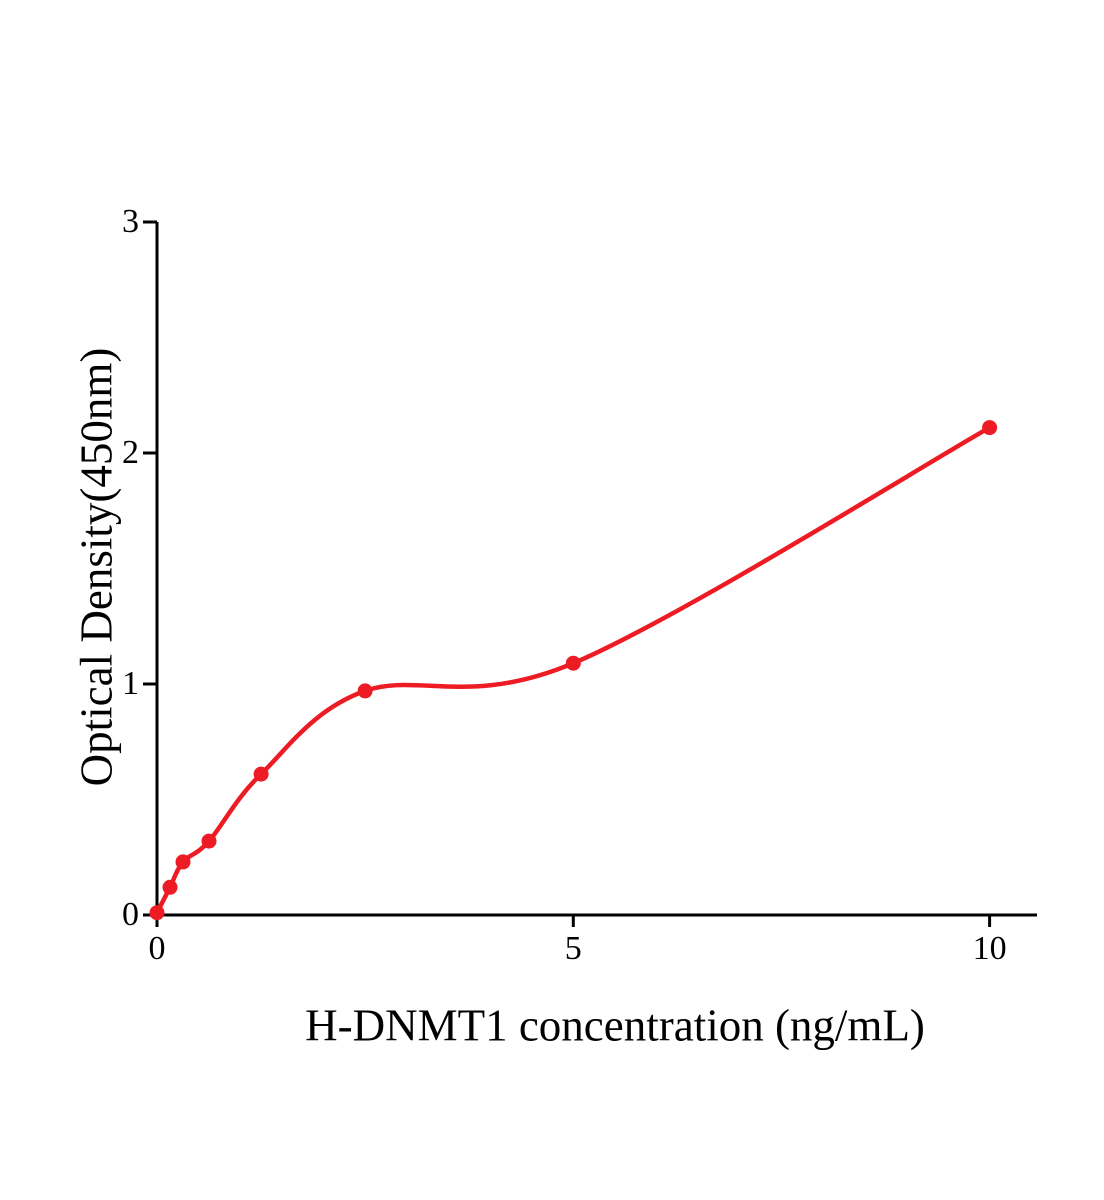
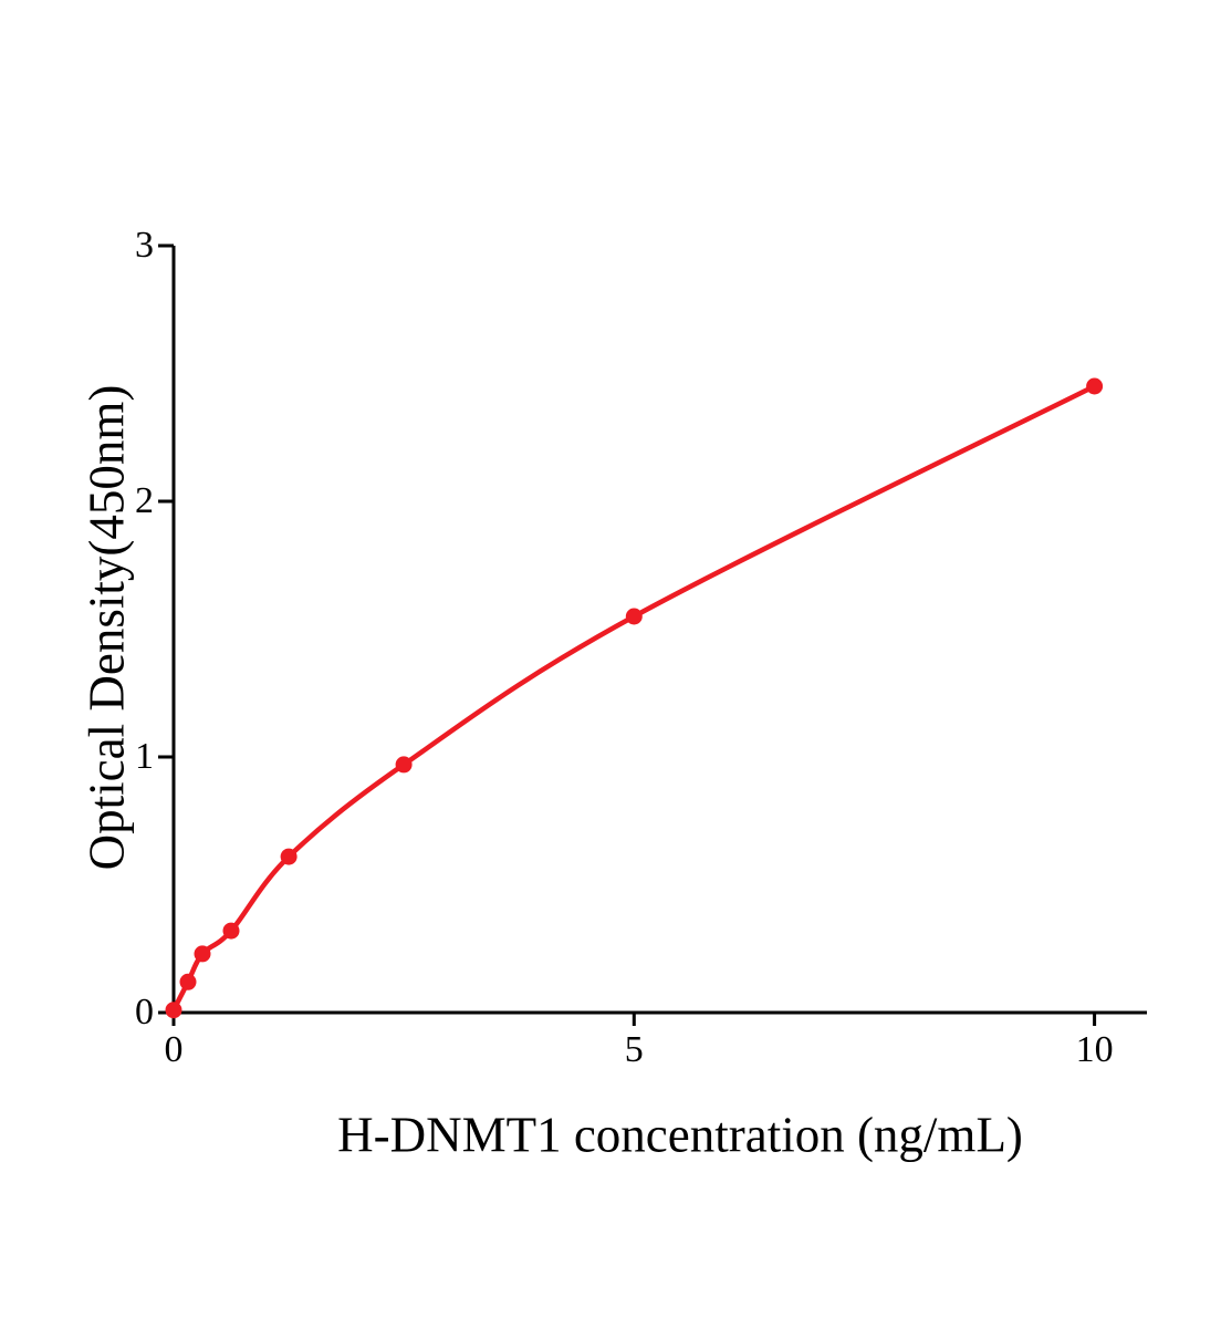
5: 1.09 -> 1.55
10: 2.11 -> 2.45
